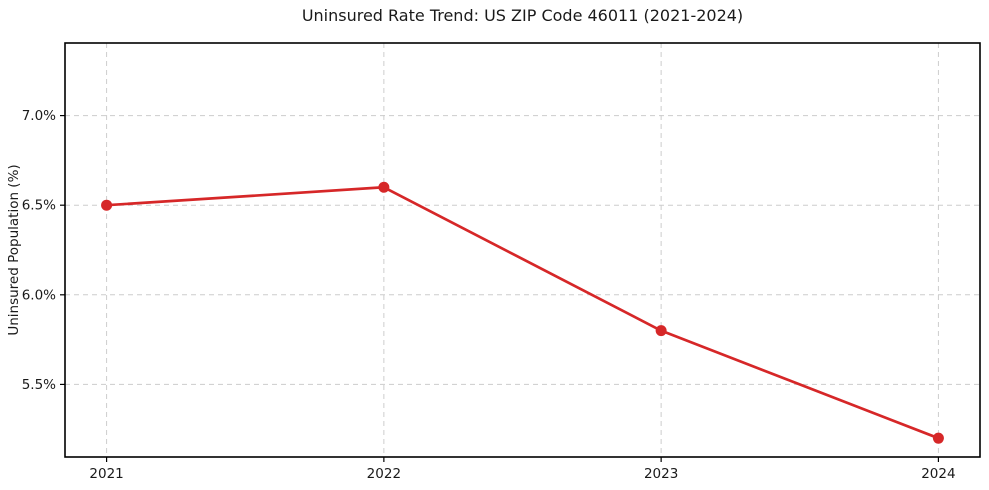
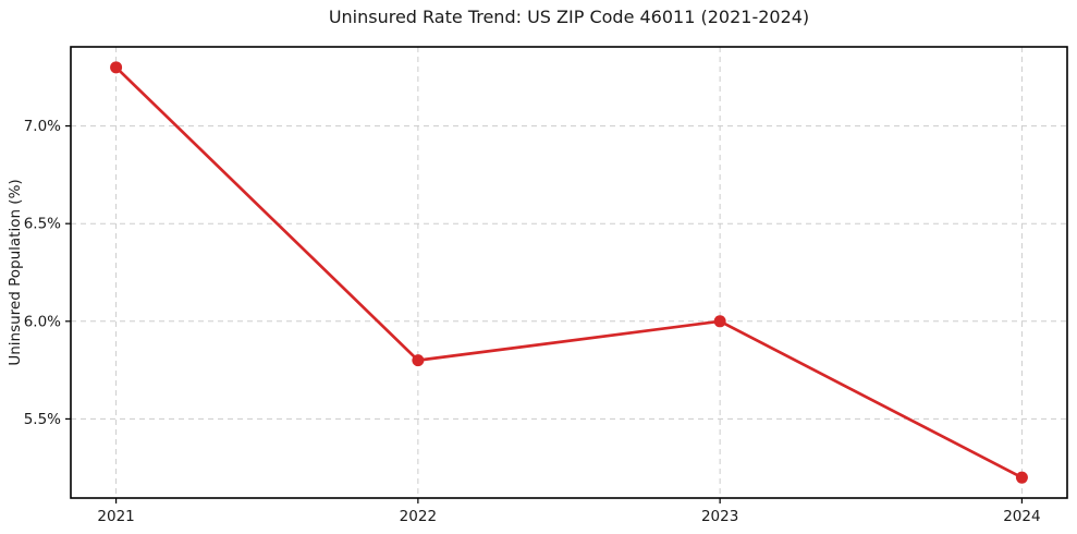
2021: 6.5% -> 7.3%
2022: 6.6% -> 5.8%
2023: 5.8% -> 6.0%
